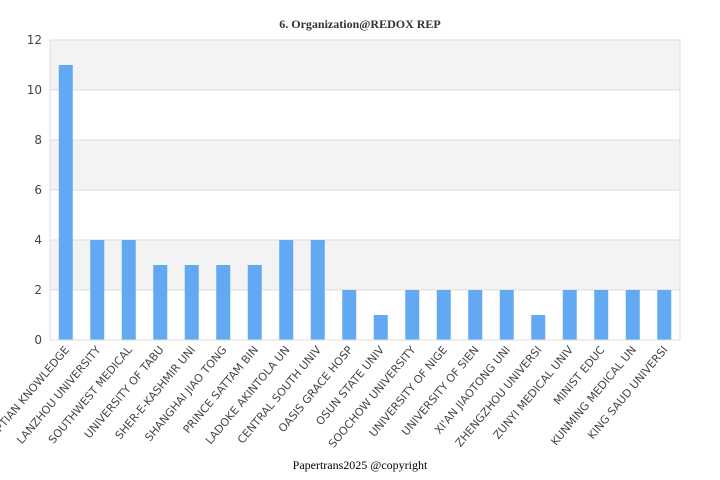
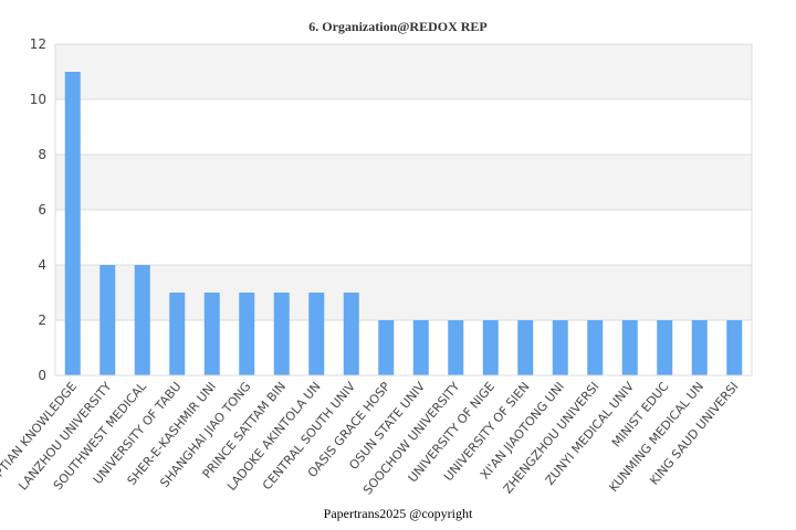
LADOKE AKINTOLA UN: 4 -> 3
CENTRAL SOUTH UNIV: 4 -> 3
OSUN STATE UNIV: 1 -> 2
ZHENGZHOU UNIVERSI: 1 -> 2
